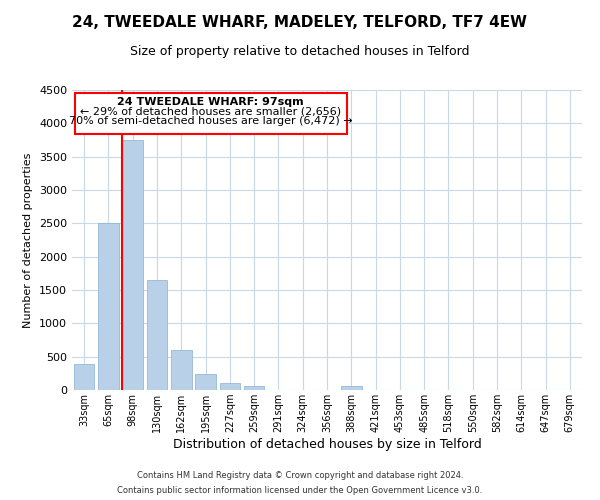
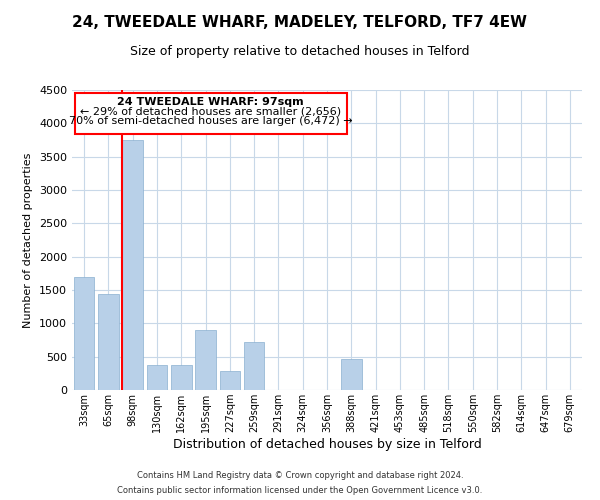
33sqm: 390 -> 1700
65sqm: 2500 -> 1440
130sqm: 1650 -> 380
162sqm: 600 -> 380
195sqm: 240 -> 900
227sqm: 100 -> 280
259sqm: 60 -> 720
388sqm: 60 -> 460
